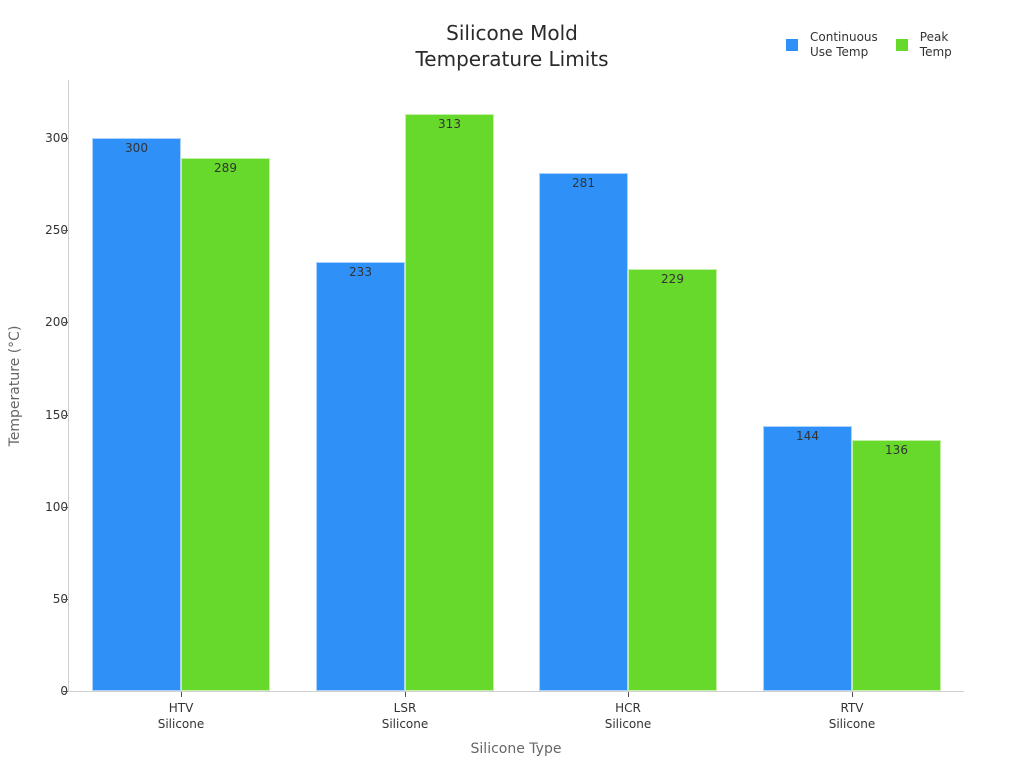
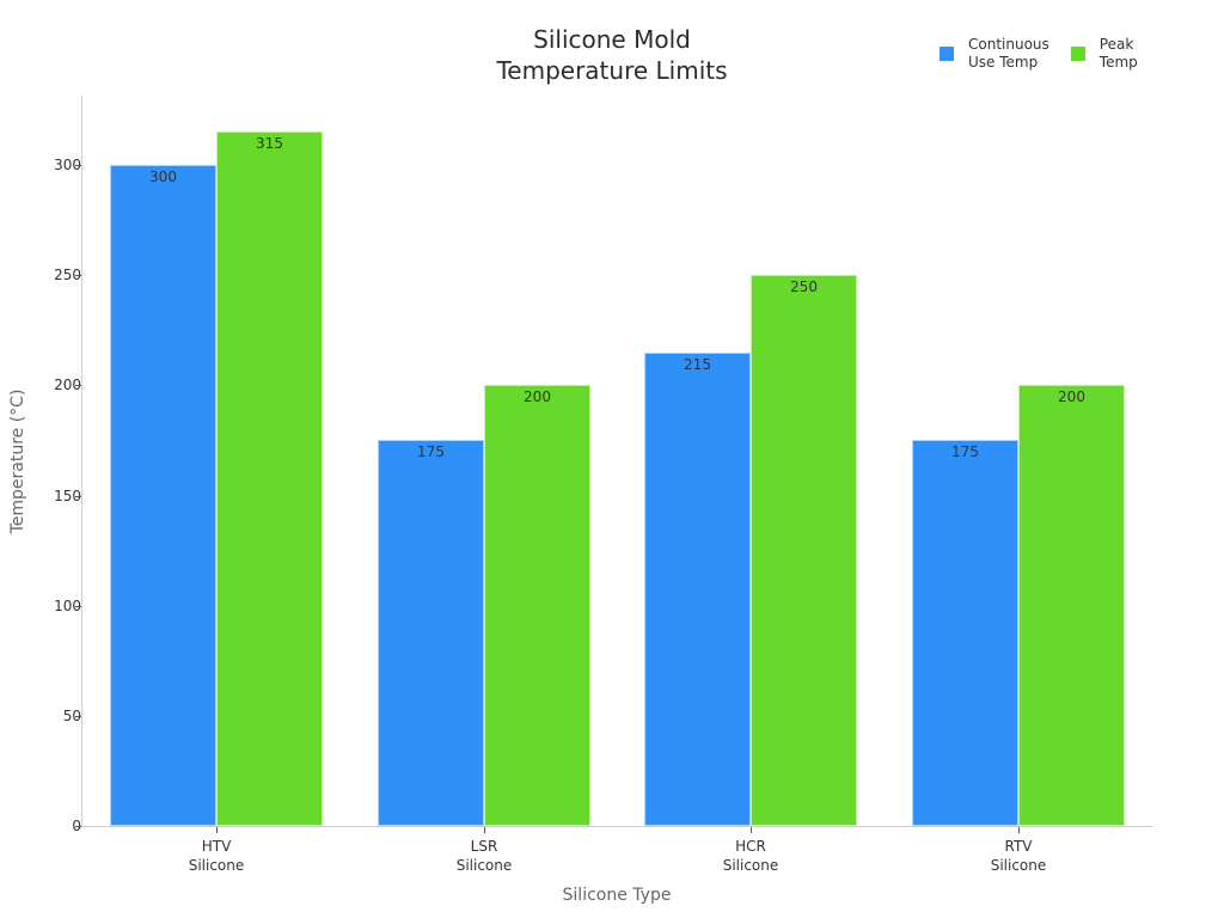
Peak Temp/HTV Silicone: 289 -> 315
Continuous Use Temp/LSR Silicone: 233 -> 175
Peak Temp/LSR Silicone: 313 -> 200
Continuous Use Temp/HCR Silicone: 281 -> 215
Peak Temp/HCR Silicone: 229 -> 250
Continuous Use Temp/RTV Silicone: 144 -> 175
Peak Temp/RTV Silicone: 136 -> 200
